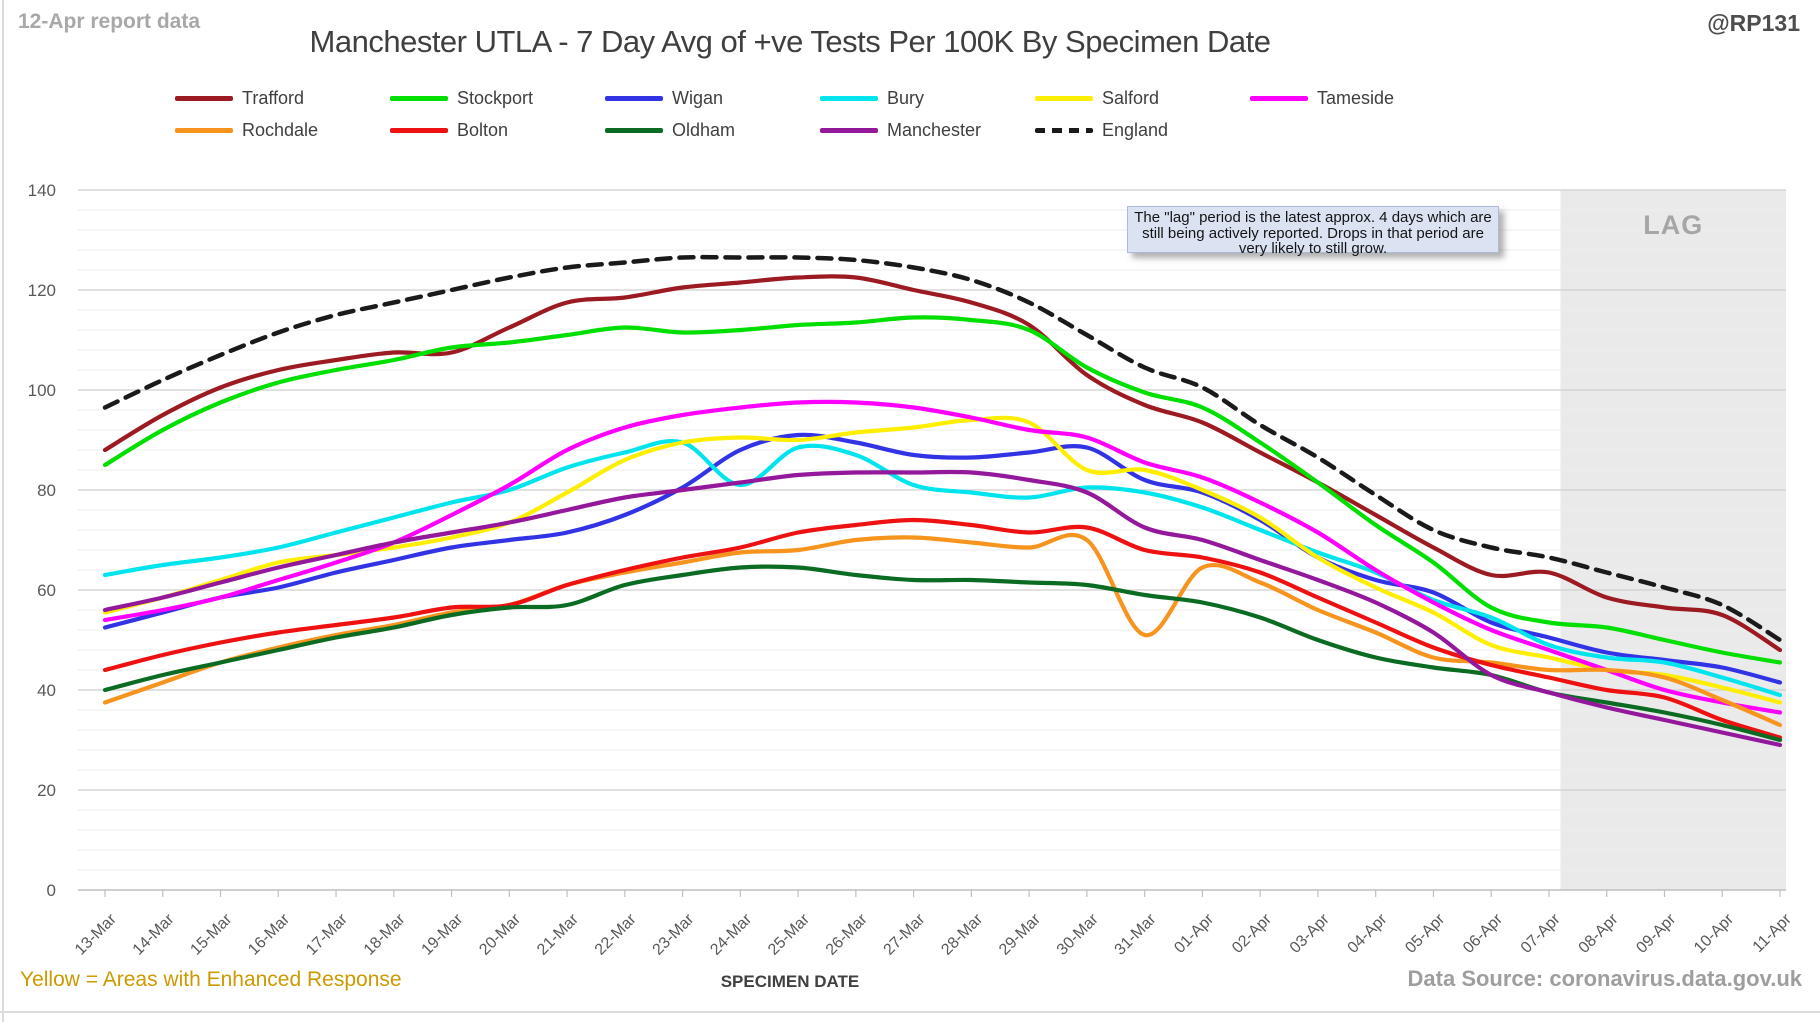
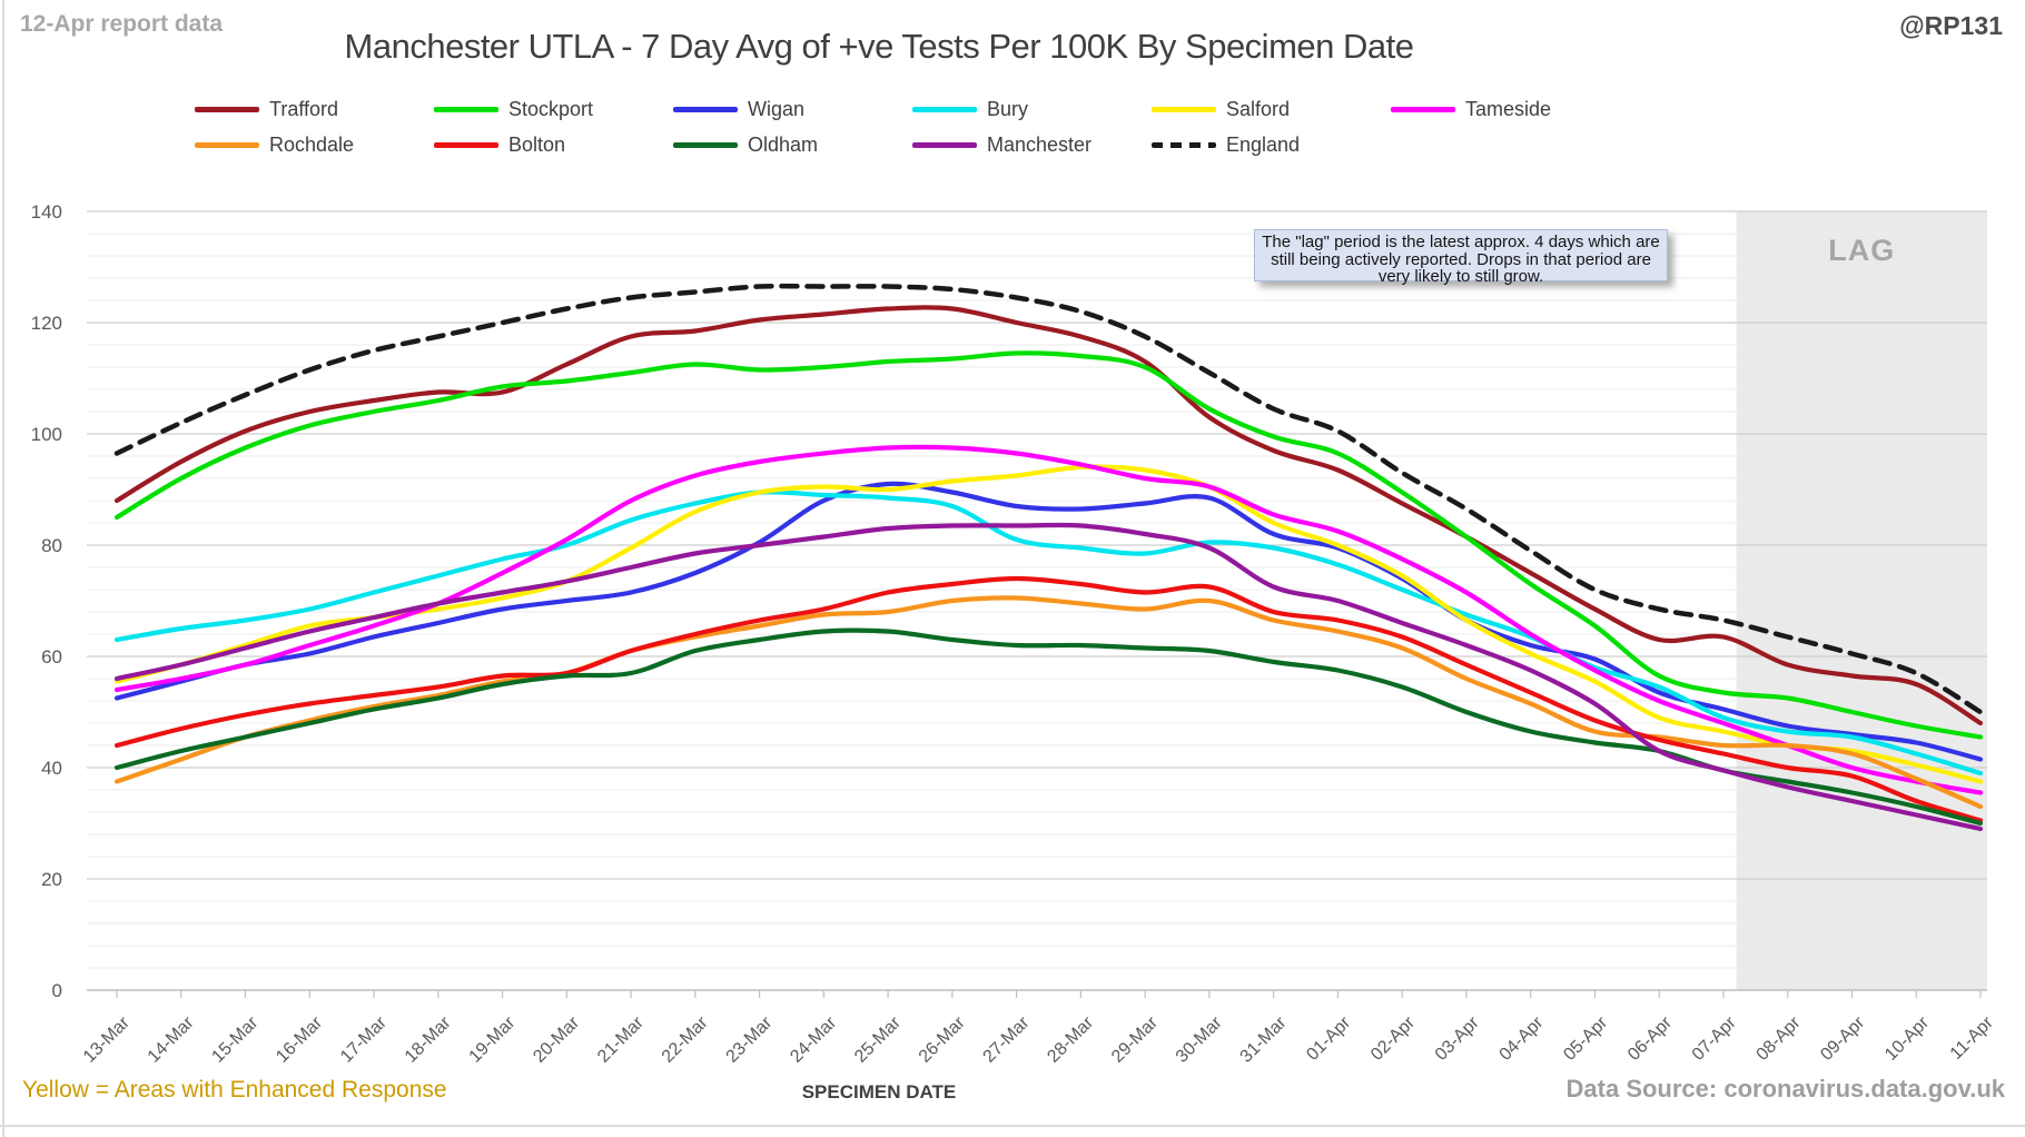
Bury/24-Mar: 81 -> 89
Salford/30-Mar: 84 -> 90
Rochdale/31-Mar: 51 -> 66
